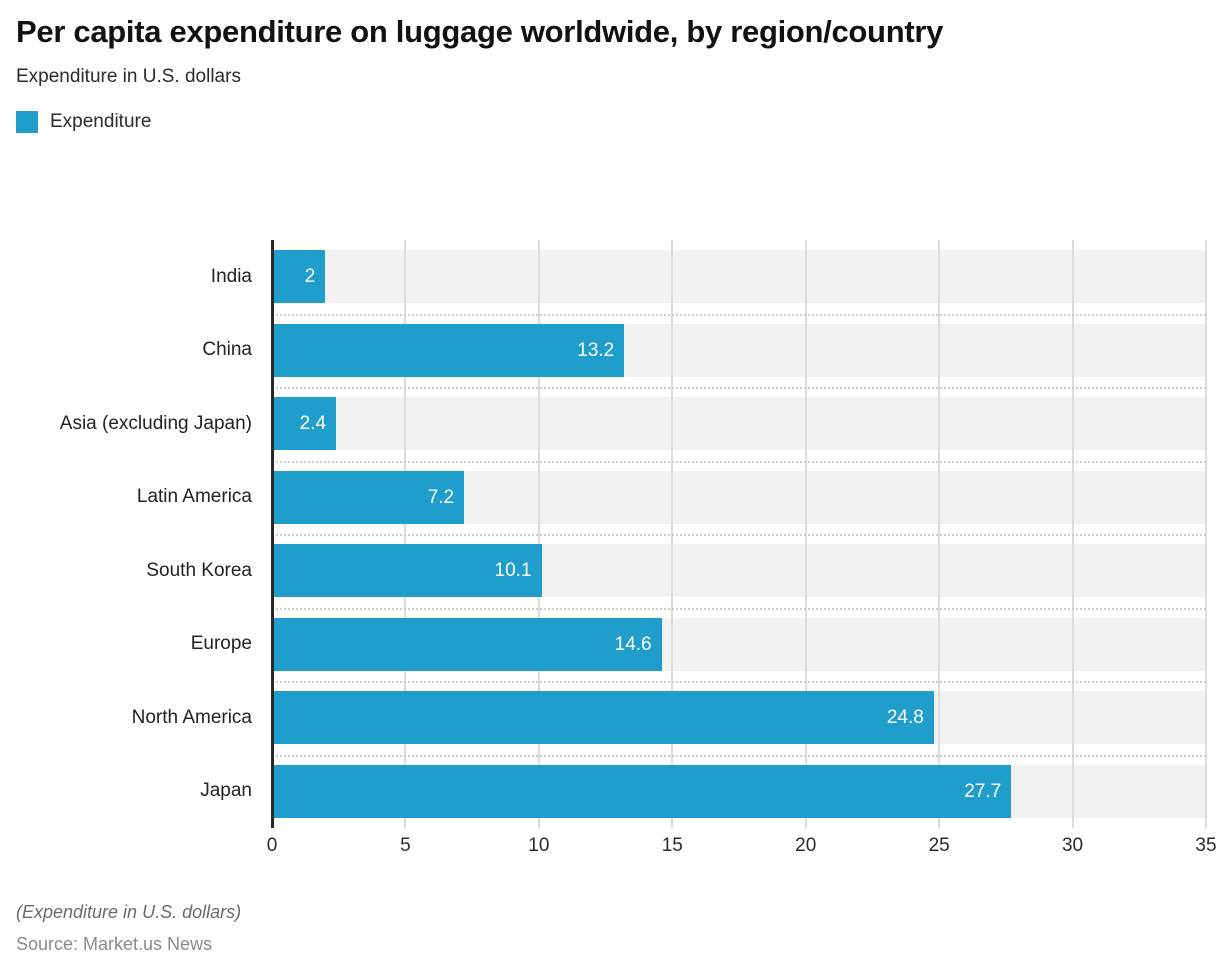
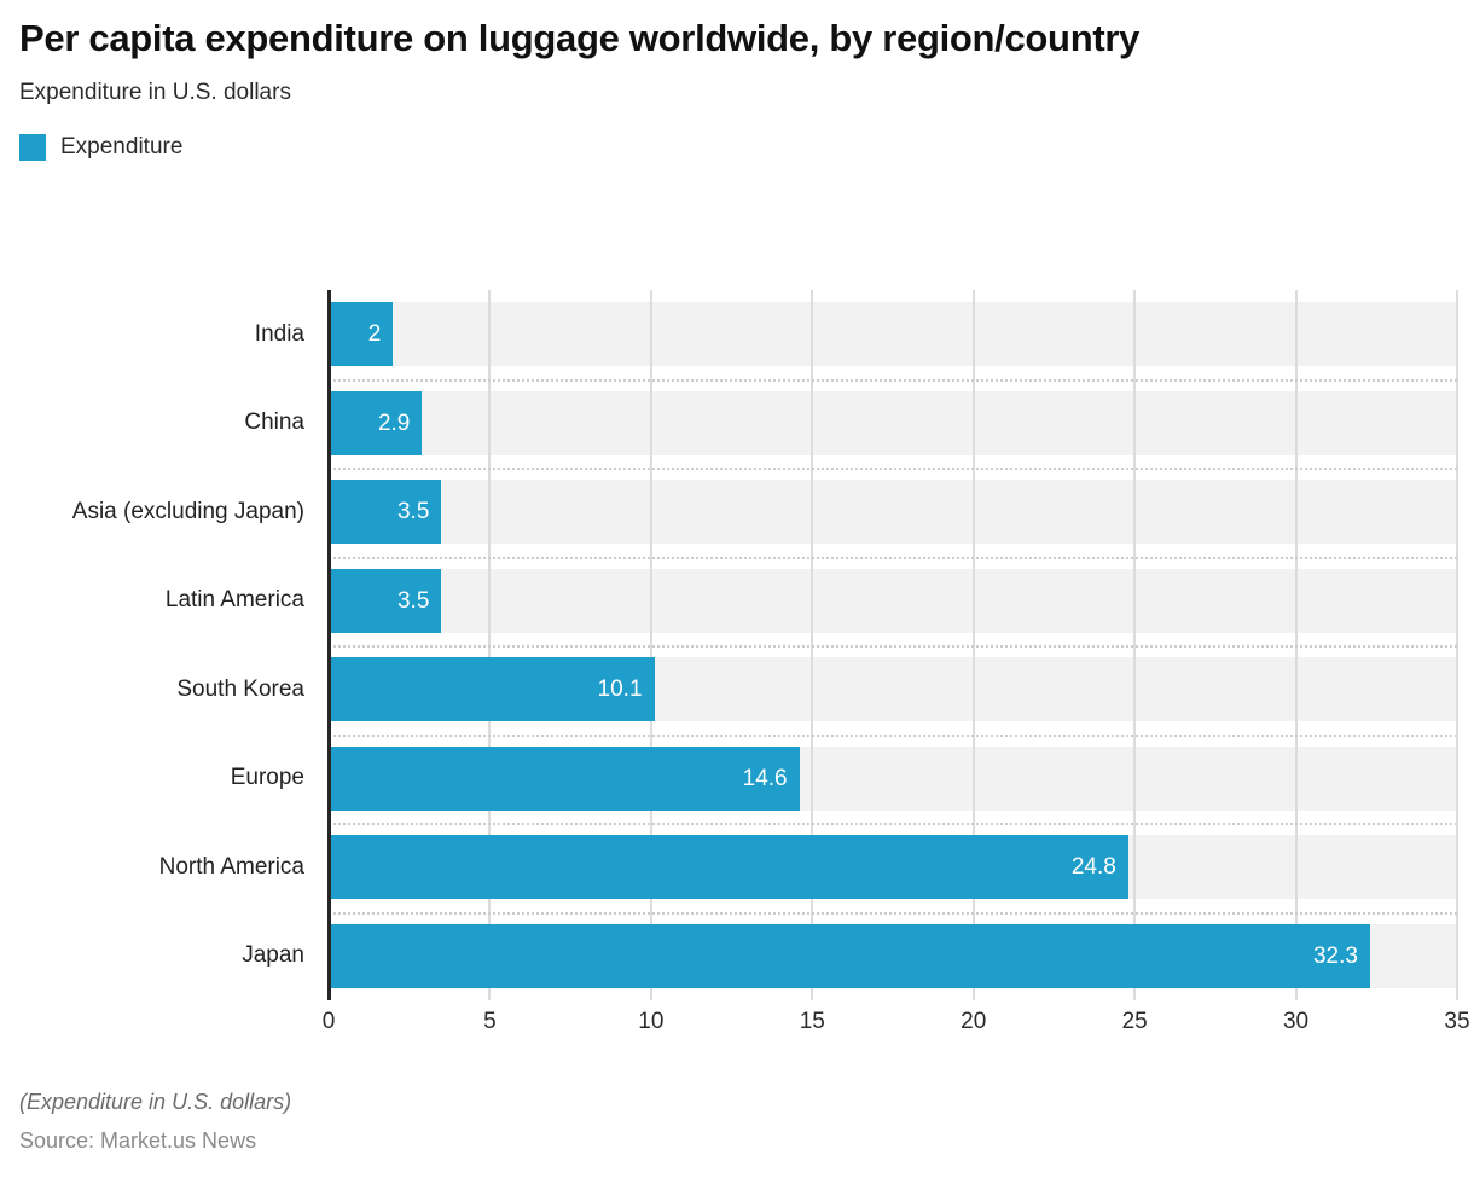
China: 13.2 -> 2.9
Asia (excluding Japan): 2.4 -> 3.5
Latin America: 7.2 -> 3.5
Japan: 27.7 -> 32.3
